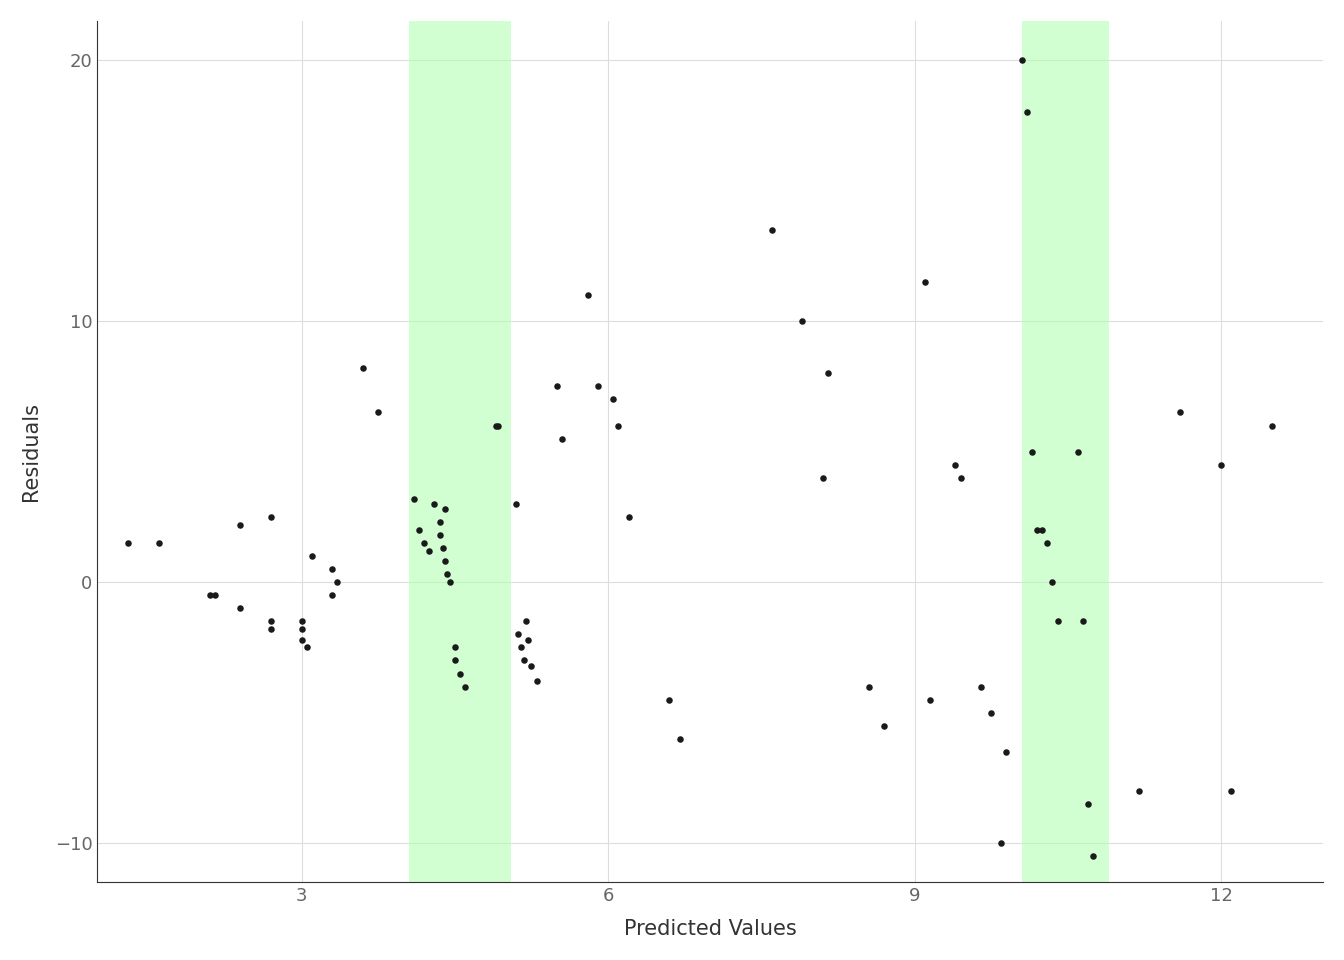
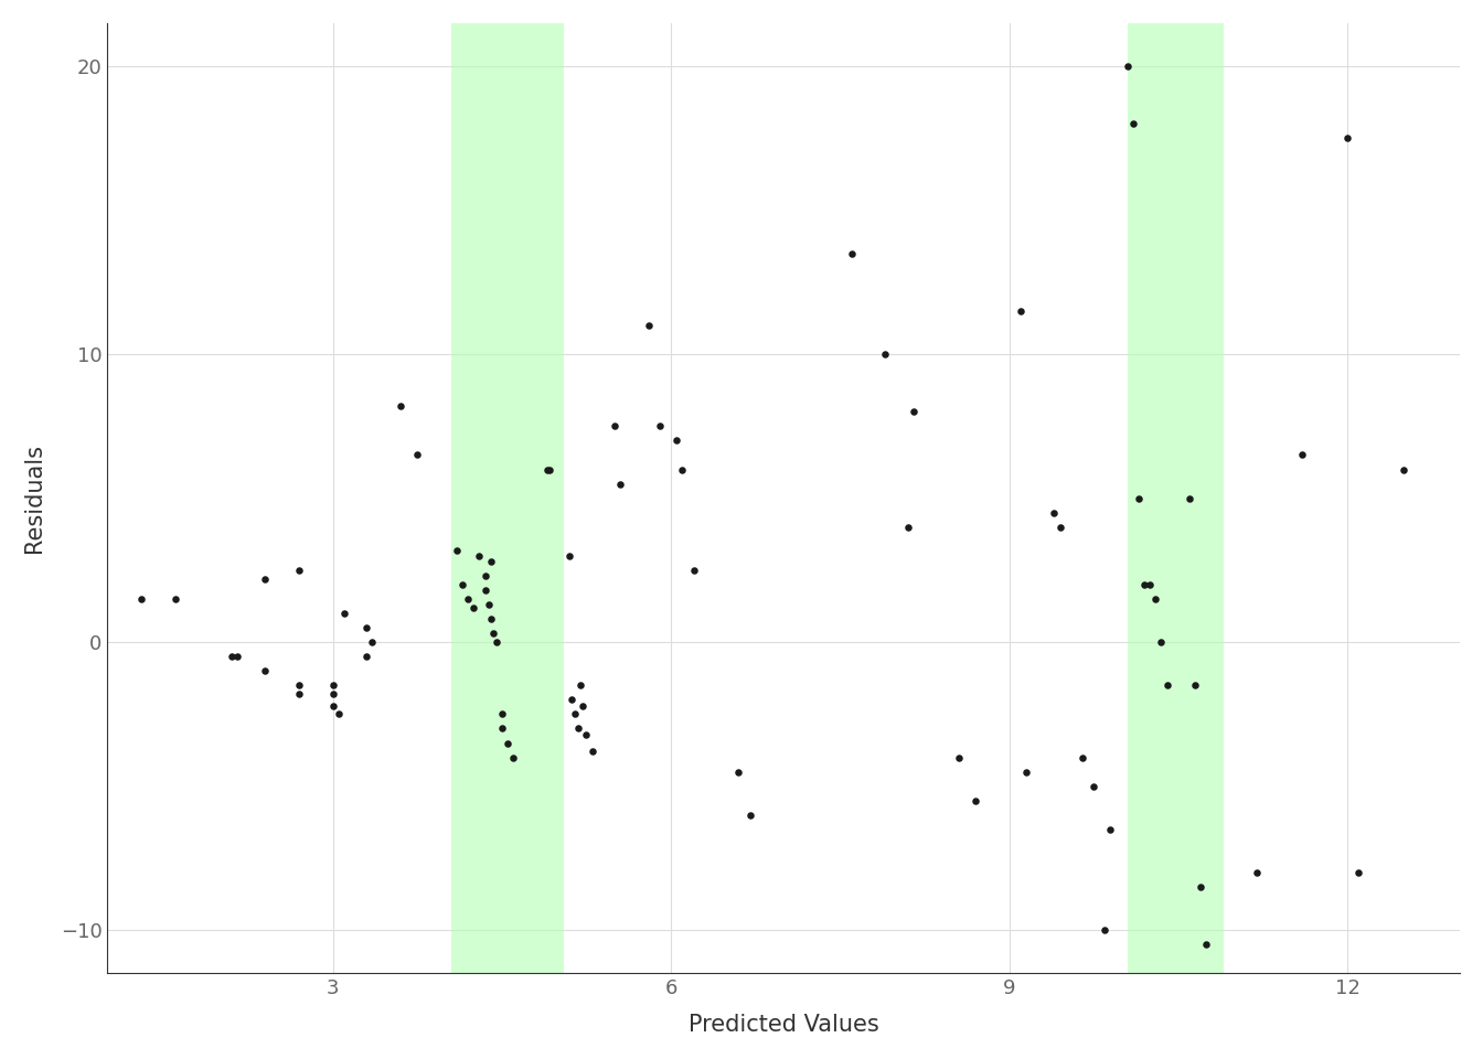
12: 4.5 -> 17.5
